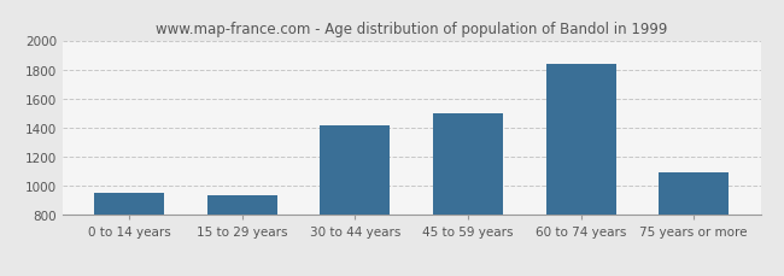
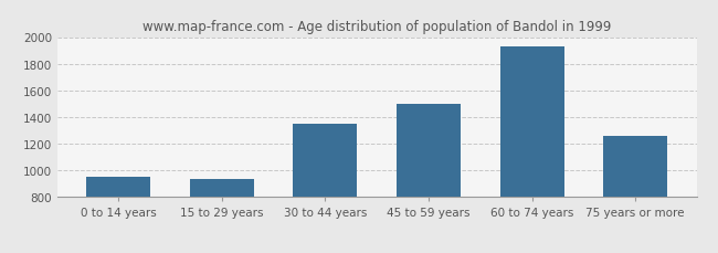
30 to 44 years: 1420 -> 1350
60 to 74 years: 1840 -> 1930
75 years or more: 1090 -> 1260
